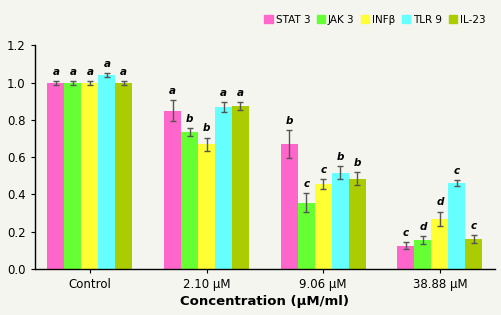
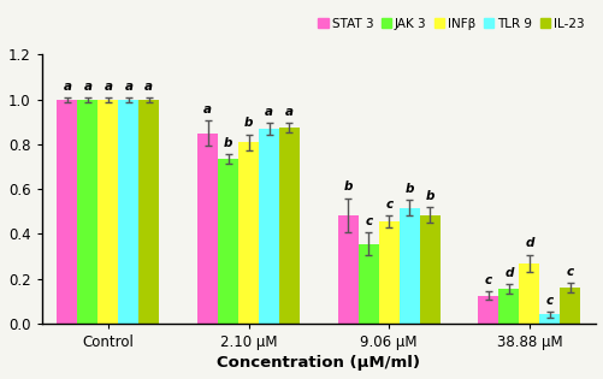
TLR 9/Control: 1.04 -> 1.00
INFβ/2.10 μM: 0.67 -> 0.81
STAT 3/9.06 μM: 0.67 -> 0.48
TLR 9/38.88 μM: 0.46 -> 0.04
